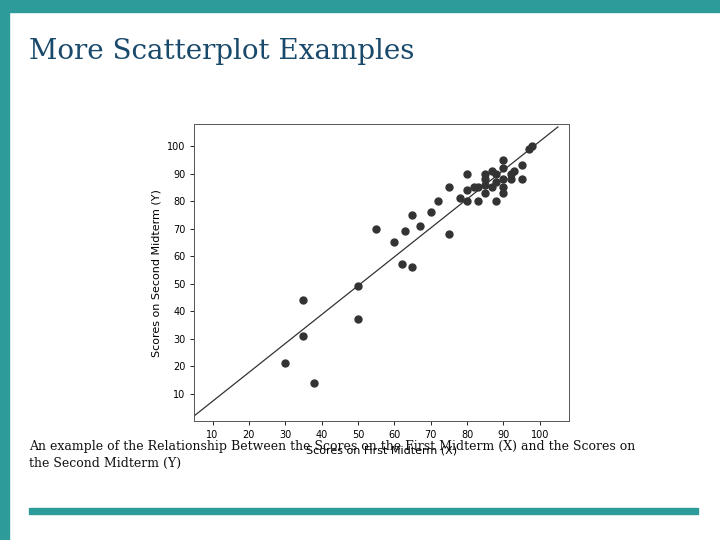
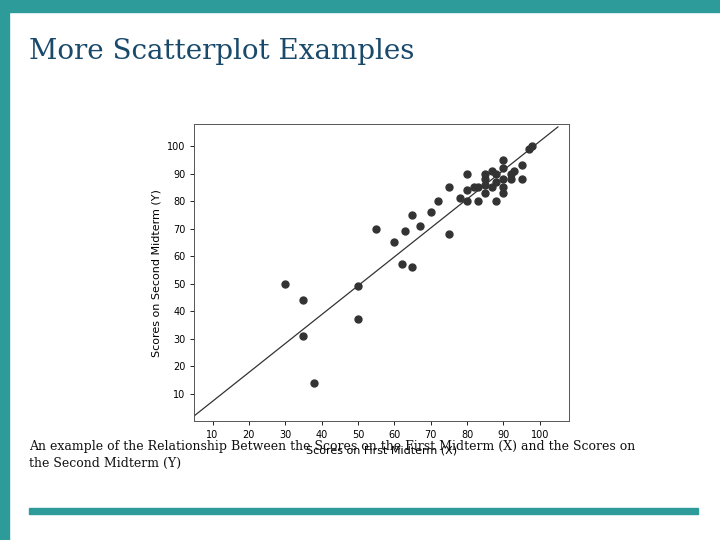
30: 21 -> 50
